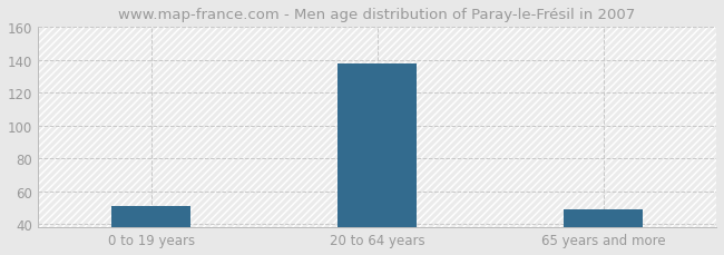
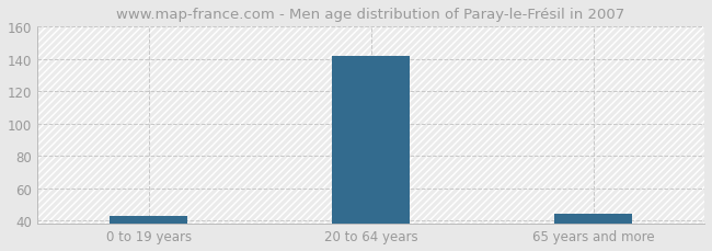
0 to 19 years: 51 -> 43
20 to 64 years: 138 -> 142
65 years and more: 49 -> 44
